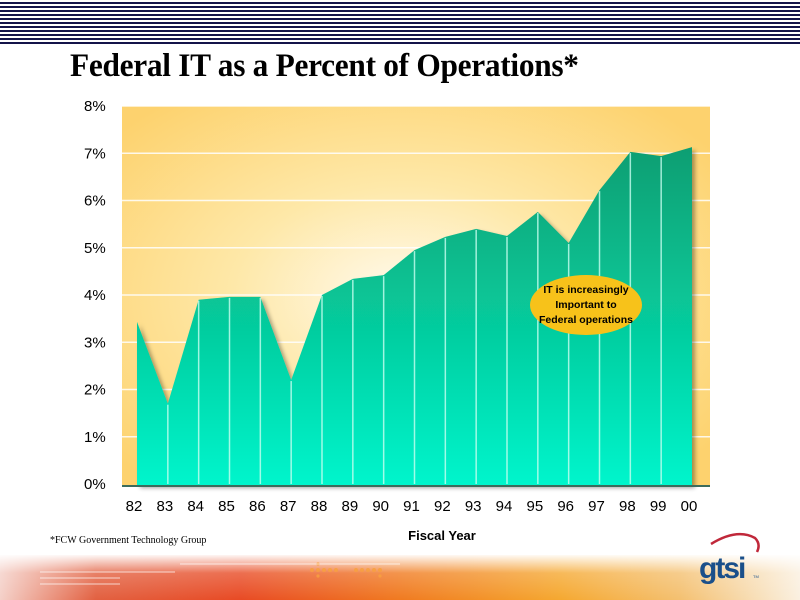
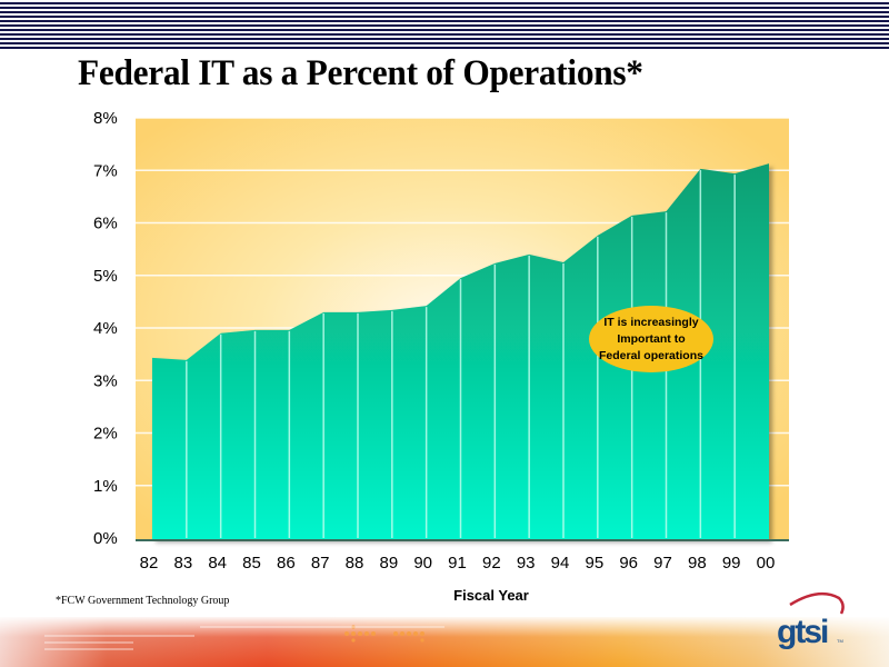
83: 1.7% -> 3.4%
87: 2.2% -> 4.3%
88: 4.0% -> 4.3%
96: 5.1% -> 6.1%
